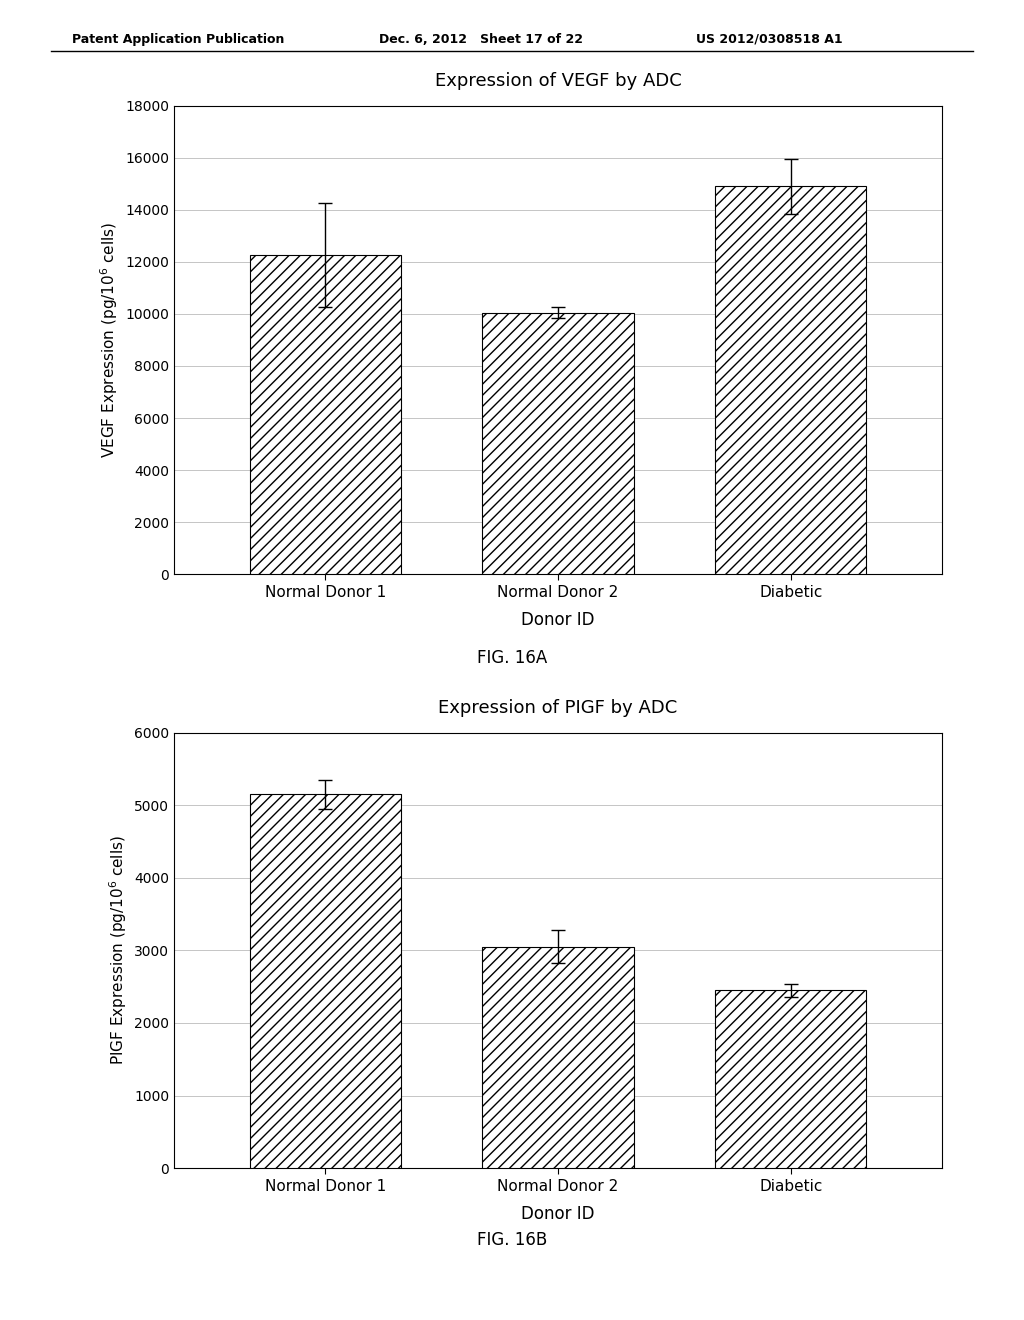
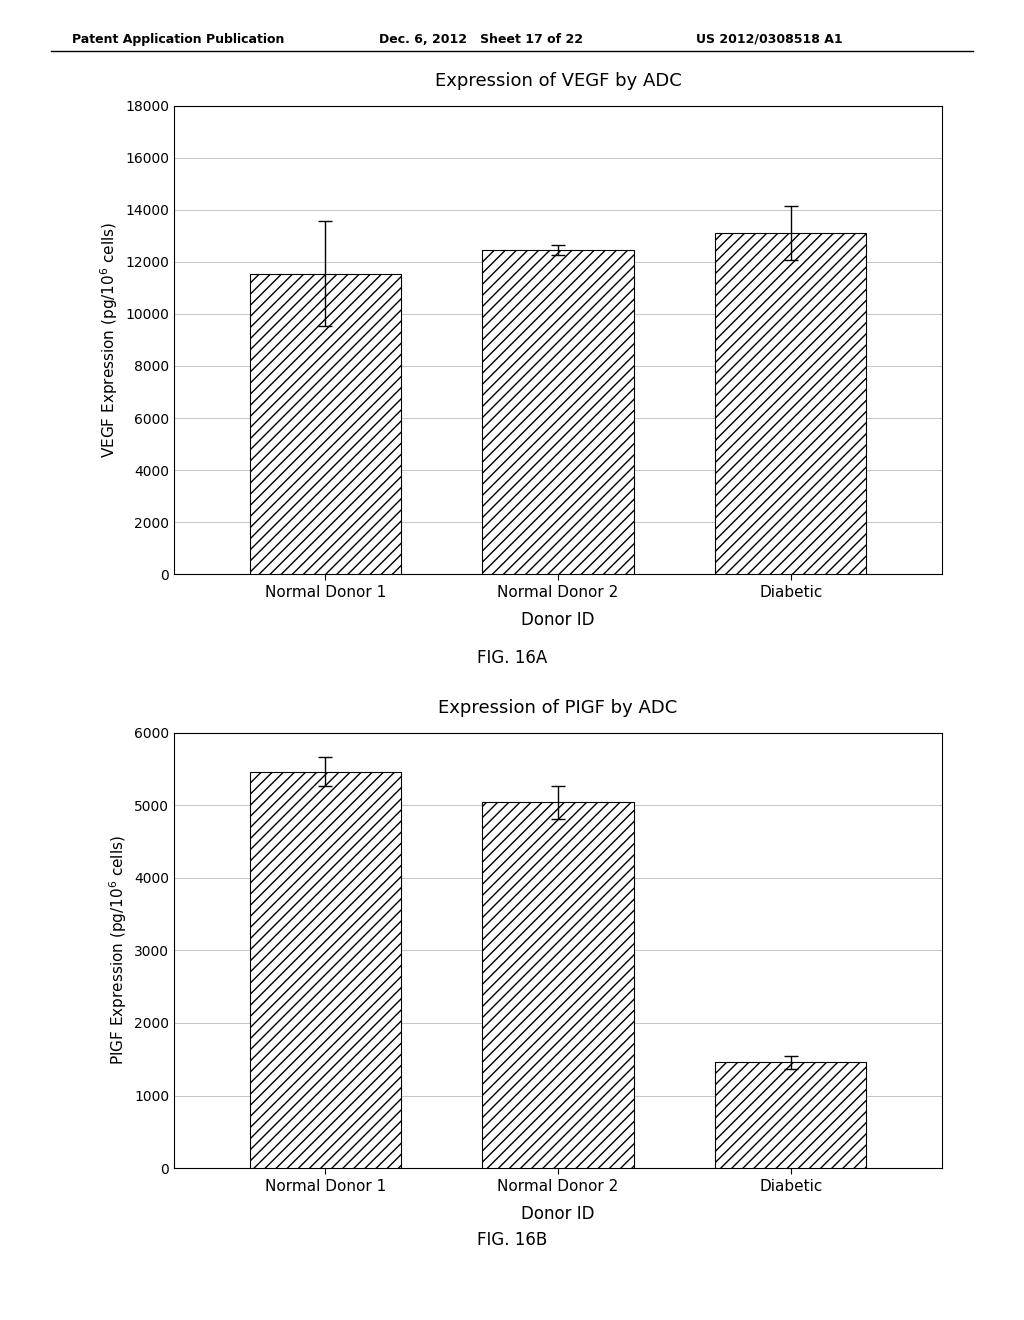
Expression of VEGF by ADC/Normal Donor 1: 12250 -> 11550
Expression of VEGF by ADC/Normal Donor 2: 10050 -> 12450
Expression of VEGF by ADC/Diabetic: 14900 -> 13100
Expression of PIGF by ADC/Normal Donor 1: 5150 -> 5460
Expression of PIGF by ADC/Normal Donor 2: 3050 -> 5040
Expression of PIGF by ADC/Diabetic: 2450 -> 1460
